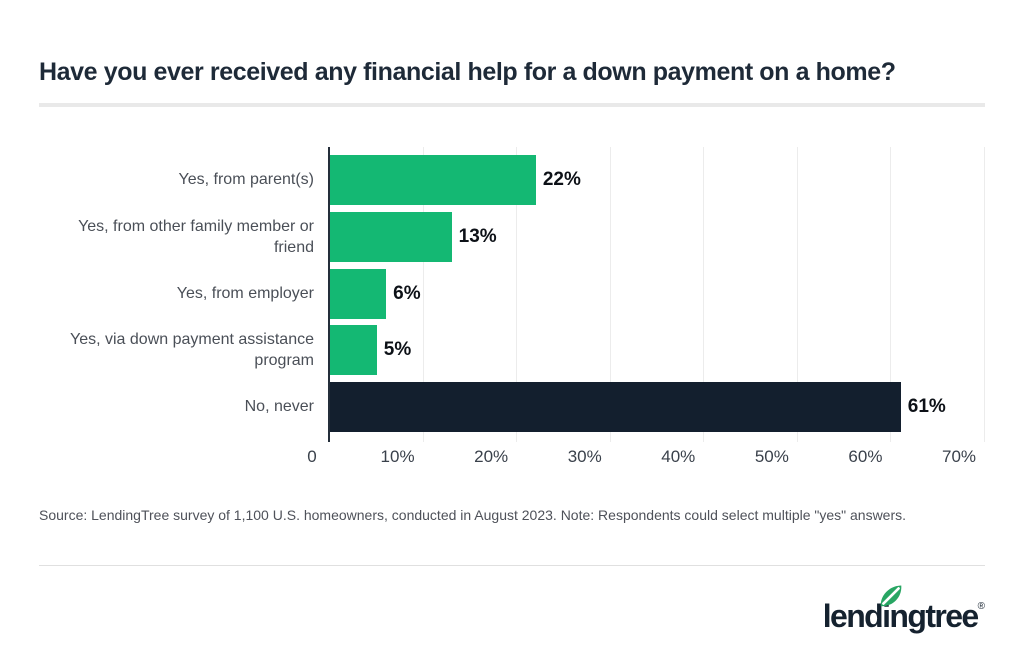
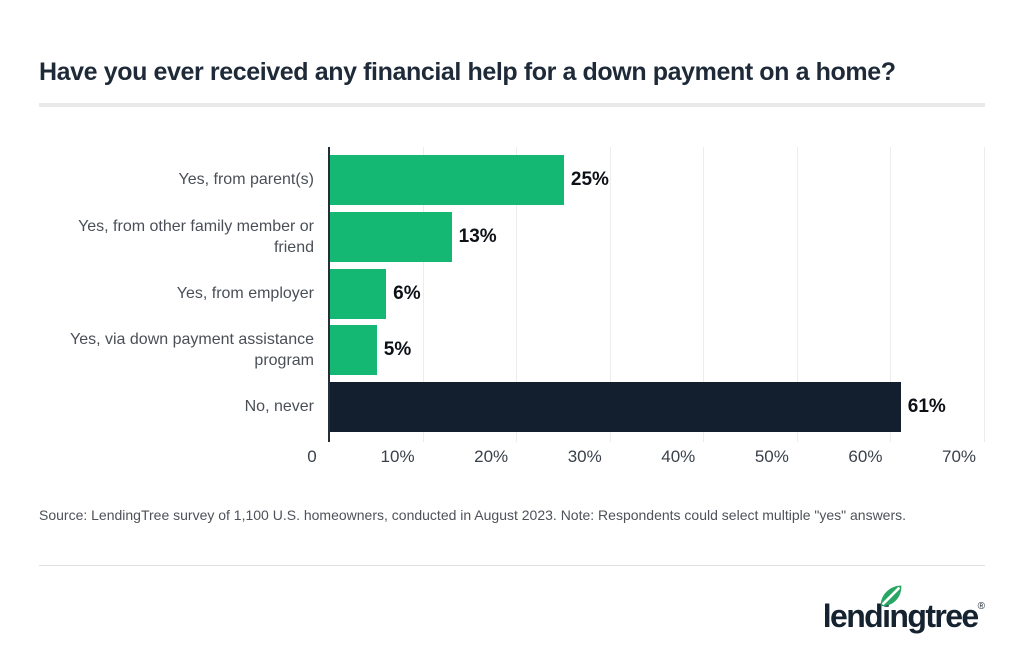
Yes, from parent(s): 22% -> 25%
